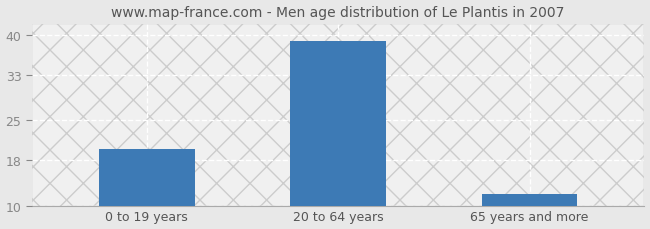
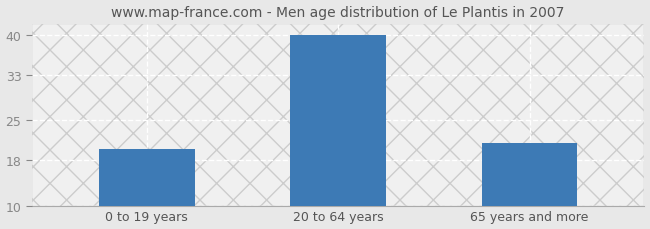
20 to 64 years: 39 -> 40
65 years and more: 12 -> 21
